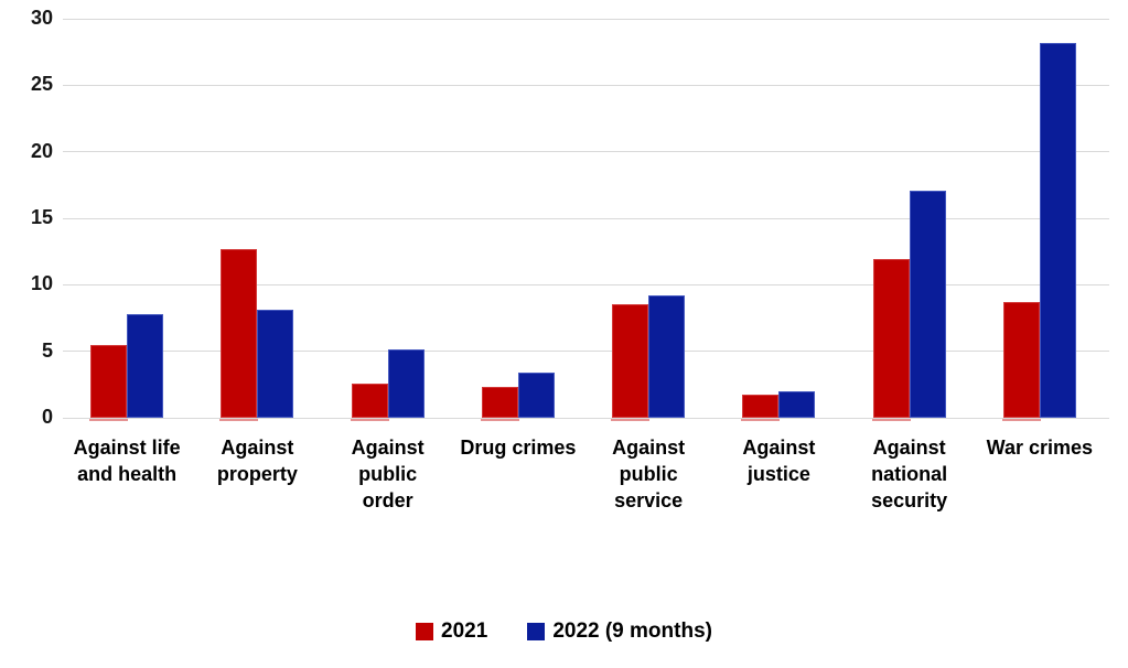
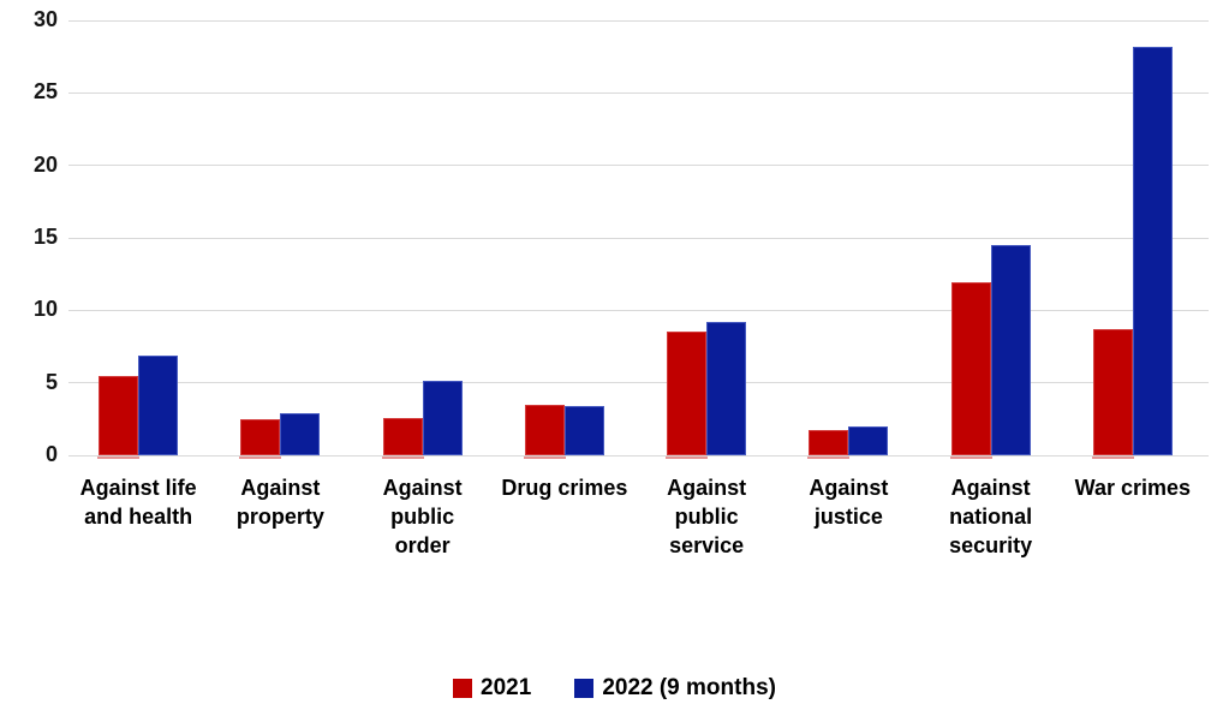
2022 (9 months)/Against life and health: 7.8 -> 6.9
2021/Against property: 12.7 -> 2.5
2022 (9 months)/Against property: 8.1 -> 2.9
2021/Drug crimes: 2.3 -> 3.5
2022 (9 months)/Against national security: 17.1 -> 14.5
